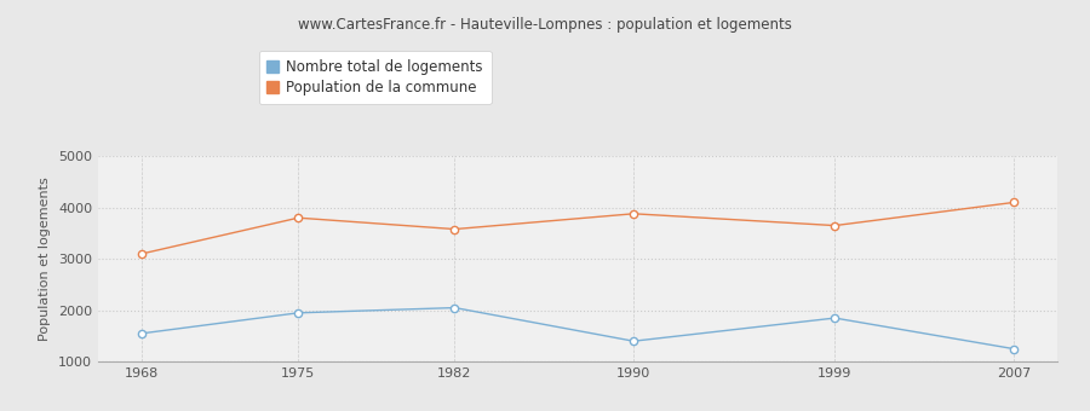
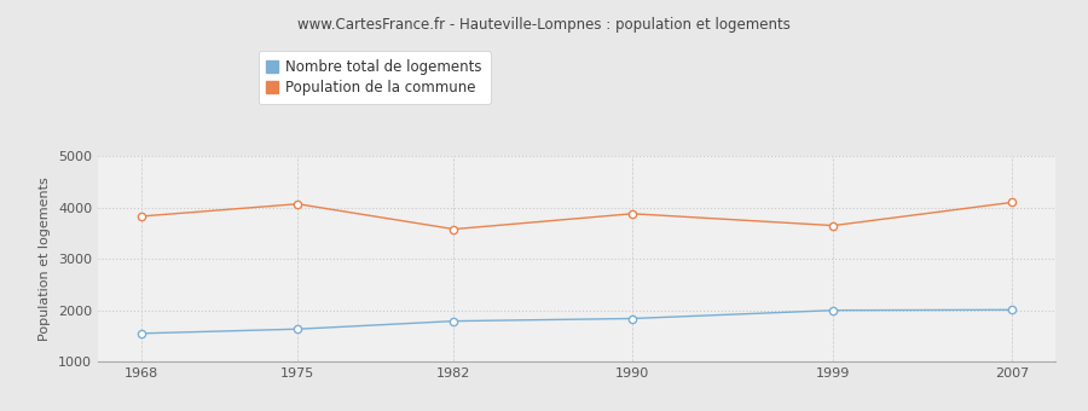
Population de la commune/1968: 3100 -> 3830
Nombre total de logements/1975: 1950 -> 1640
Population de la commune/1975: 3800 -> 4070
Nombre total de logements/1982: 2050 -> 1790
Nombre total de logements/1990: 1400 -> 1840
Nombre total de logements/1999: 1850 -> 2000
Nombre total de logements/2007: 1250 -> 2010
